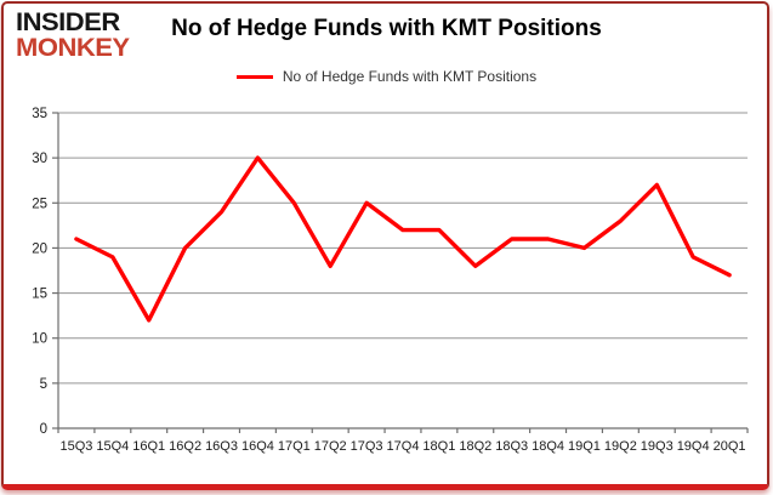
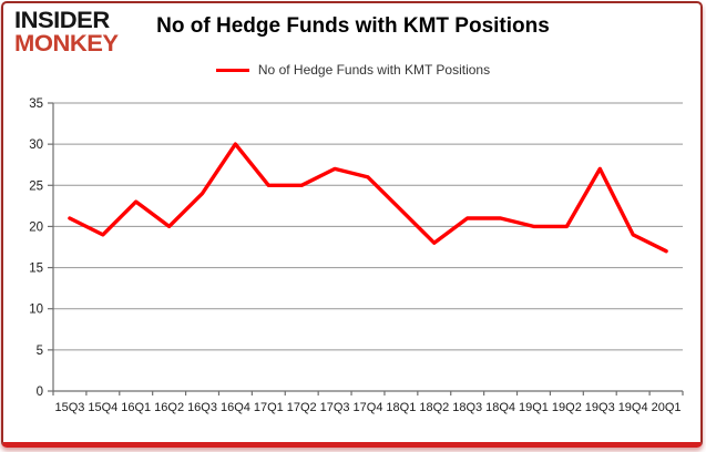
16Q1: 12 -> 23
17Q2: 18 -> 25
17Q3: 25 -> 27
17Q4: 22 -> 26
19Q2: 23 -> 20
